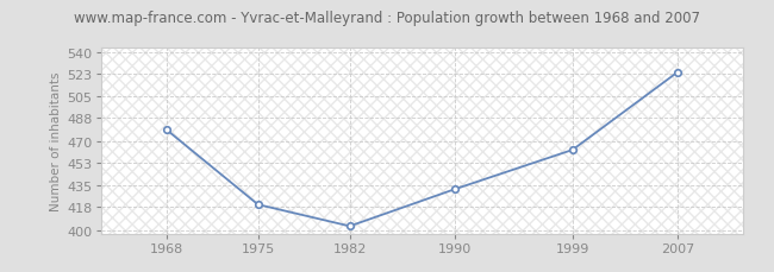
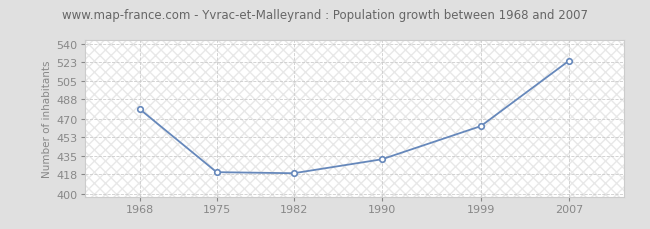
1982: 403 -> 419
